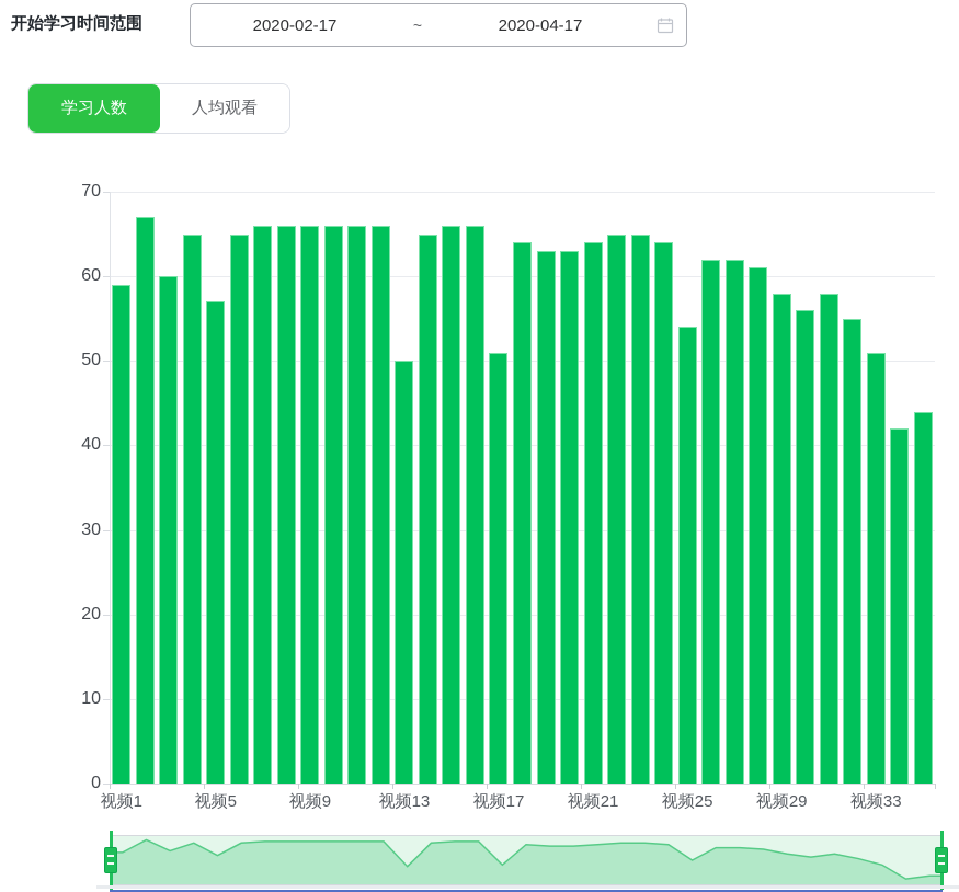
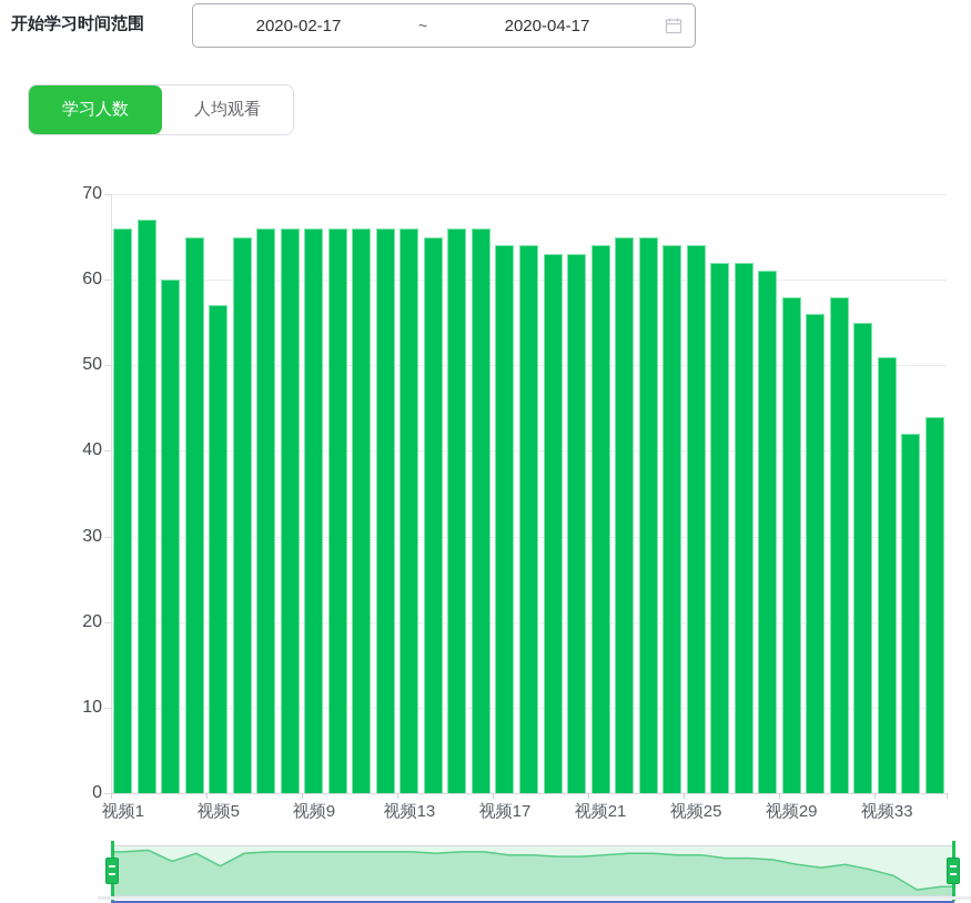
视频1: 59 -> 66
视频13: 50 -> 66
视频17: 51 -> 64
视频25: 54 -> 64
